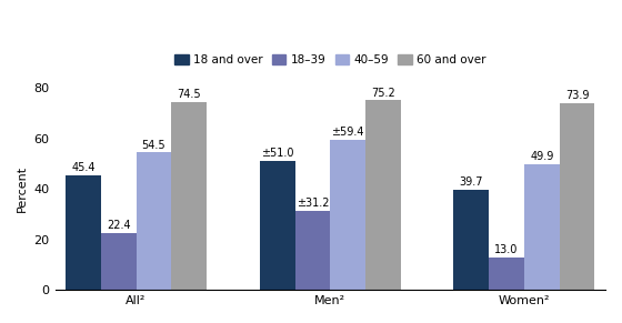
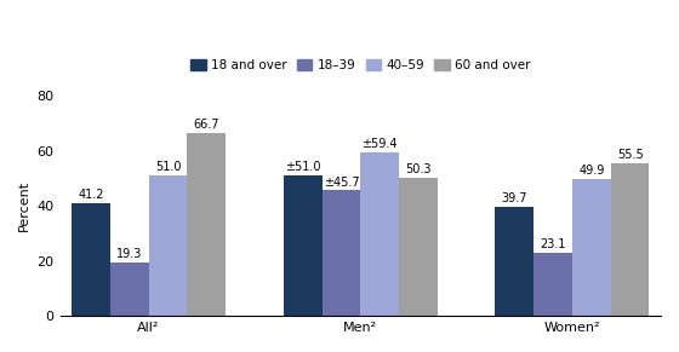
18 and over/All²: 45.4 -> 41.2
18–39/All²: 22.4 -> 19.3
40–59/All²: 54.5 -> 51.0
60 and over/All²: 74.5 -> 66.7
18–39/Men²: ±31.2 -> ±45.7
60 and over/Men²: 75.2 -> 50.3
18–39/Women²: 13.0 -> 23.1
60 and over/Women²: 73.9 -> 55.5
